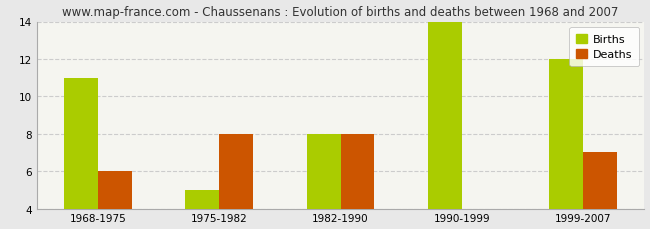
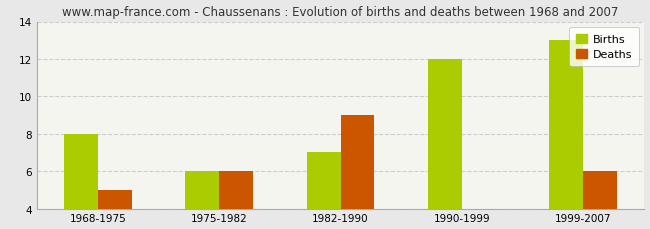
Births/1968-1975: 11 -> 8
Deaths/1968-1975: 6 -> 5
Births/1975-1982: 5 -> 6
Deaths/1975-1982: 8 -> 6
Births/1982-1990: 8 -> 7
Deaths/1982-1990: 8 -> 9
Births/1990-1999: 14 -> 12
Births/1999-2007: 12 -> 13
Deaths/1999-2007: 7 -> 6
